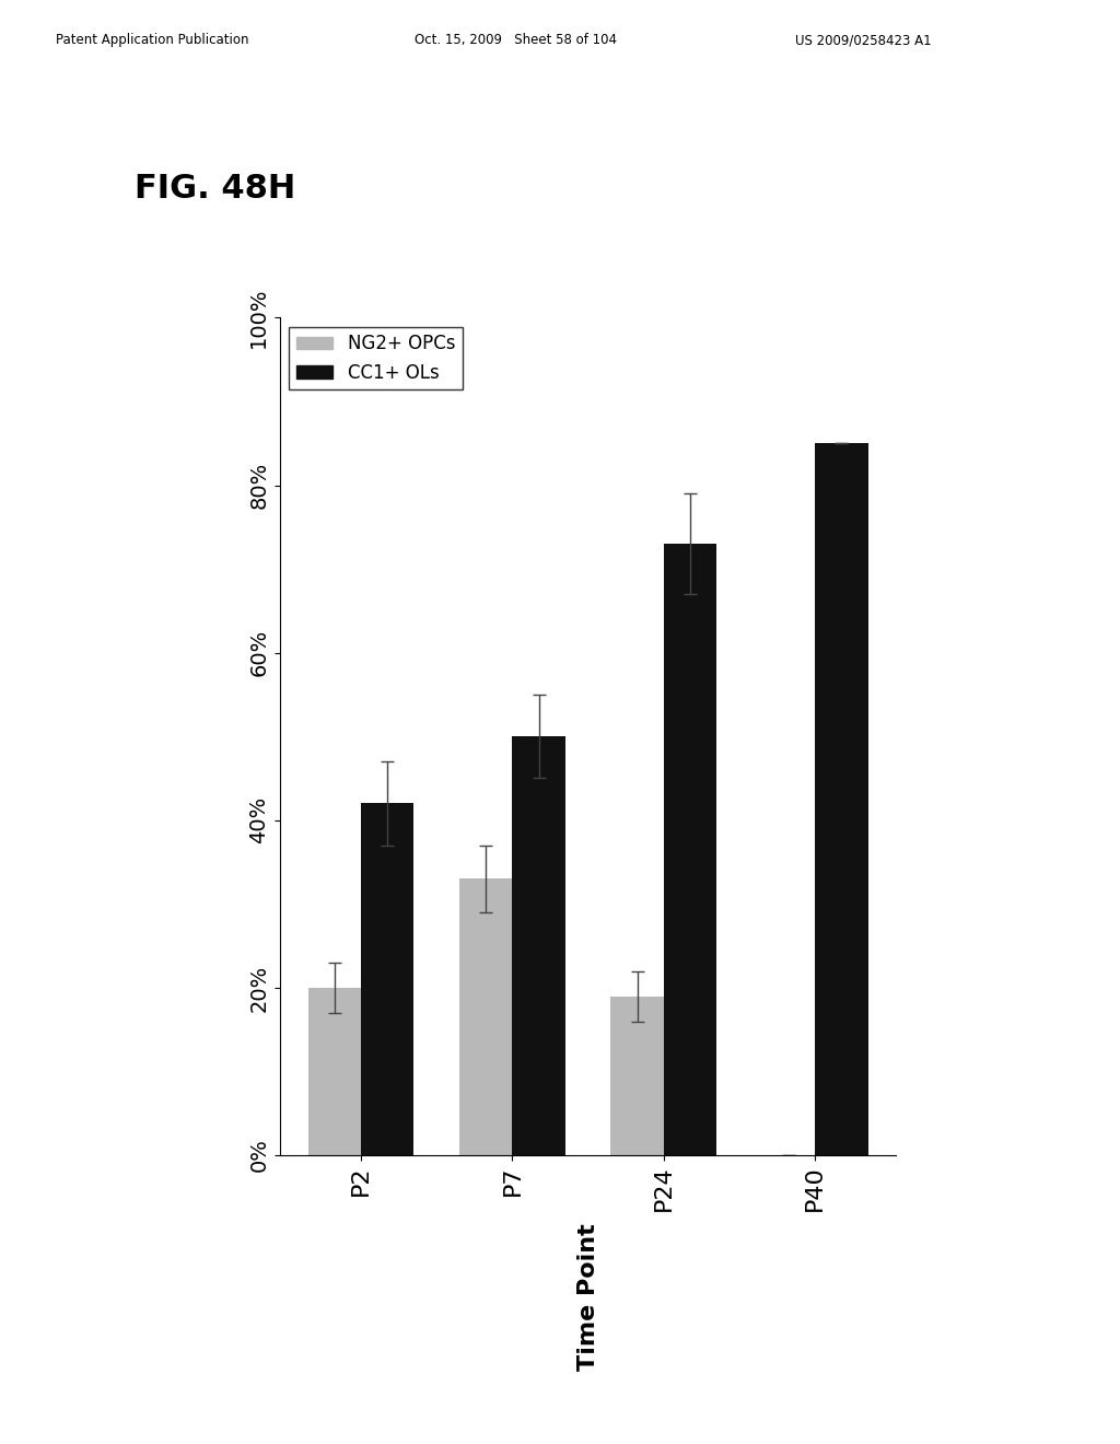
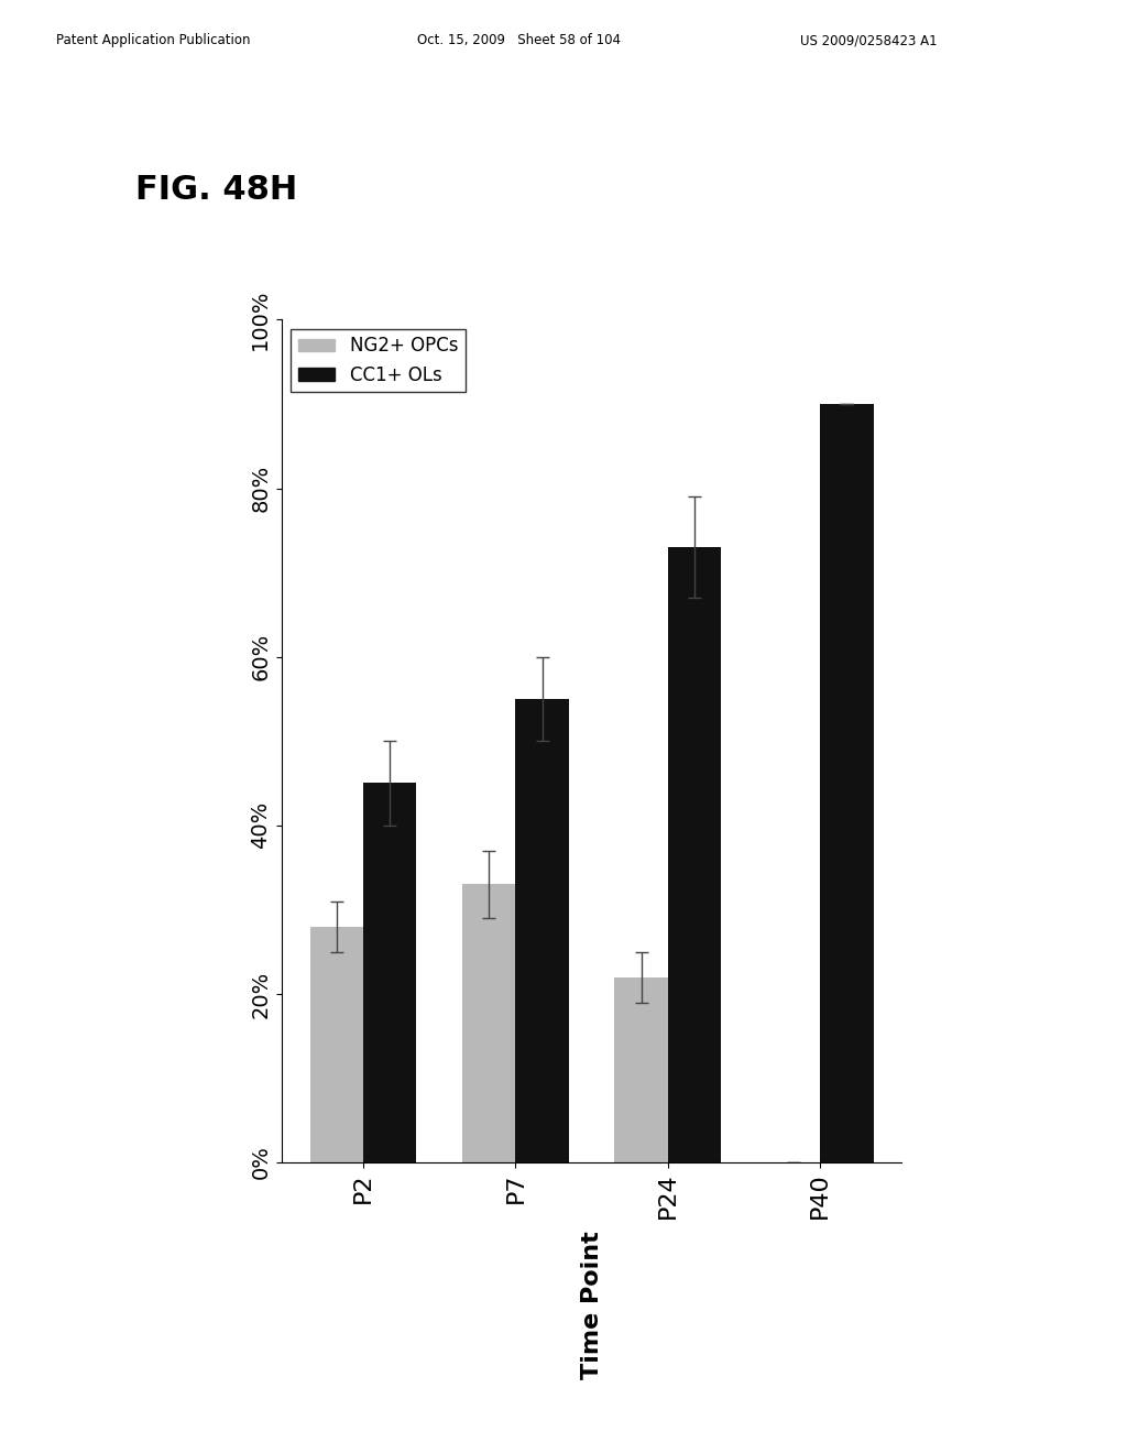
NG2+ OPCs/P2: 20% -> 28%
CC1+ OLs/P2: 42% -> 45%
CC1+ OLs/P7: 50% -> 55%
NG2+ OPCs/P24: 19% -> 22%
CC1+ OLs/P40: 85% -> 90%
